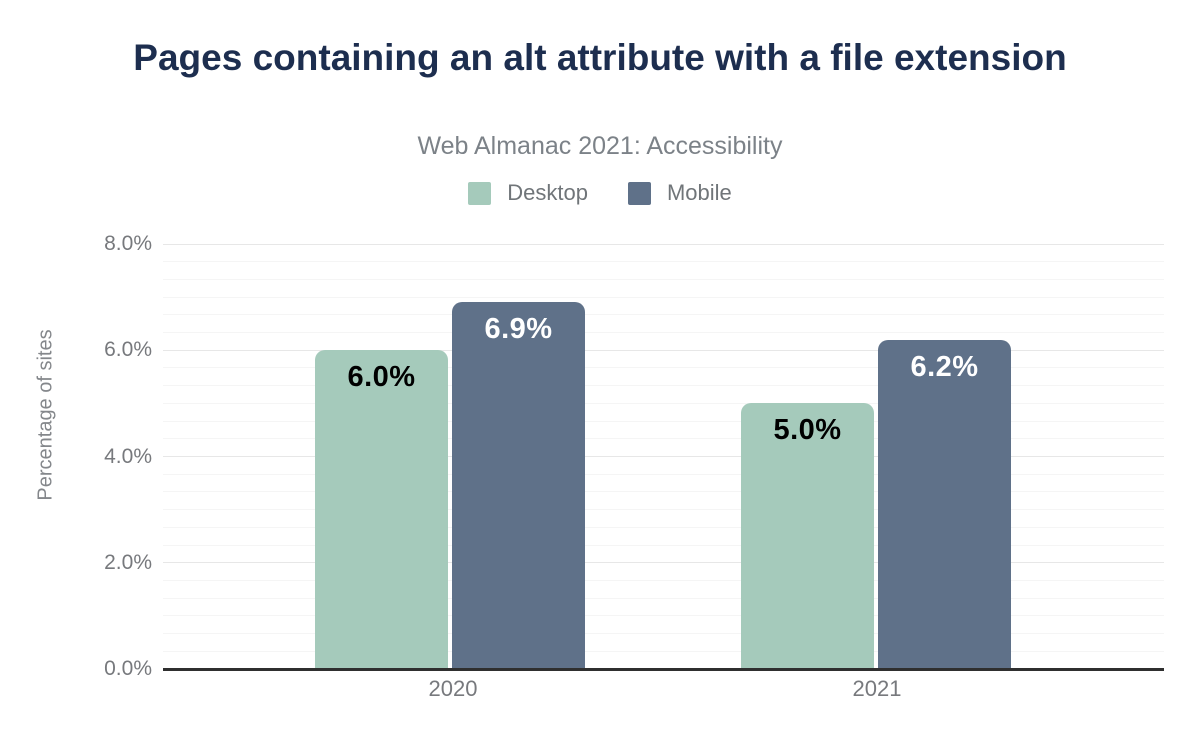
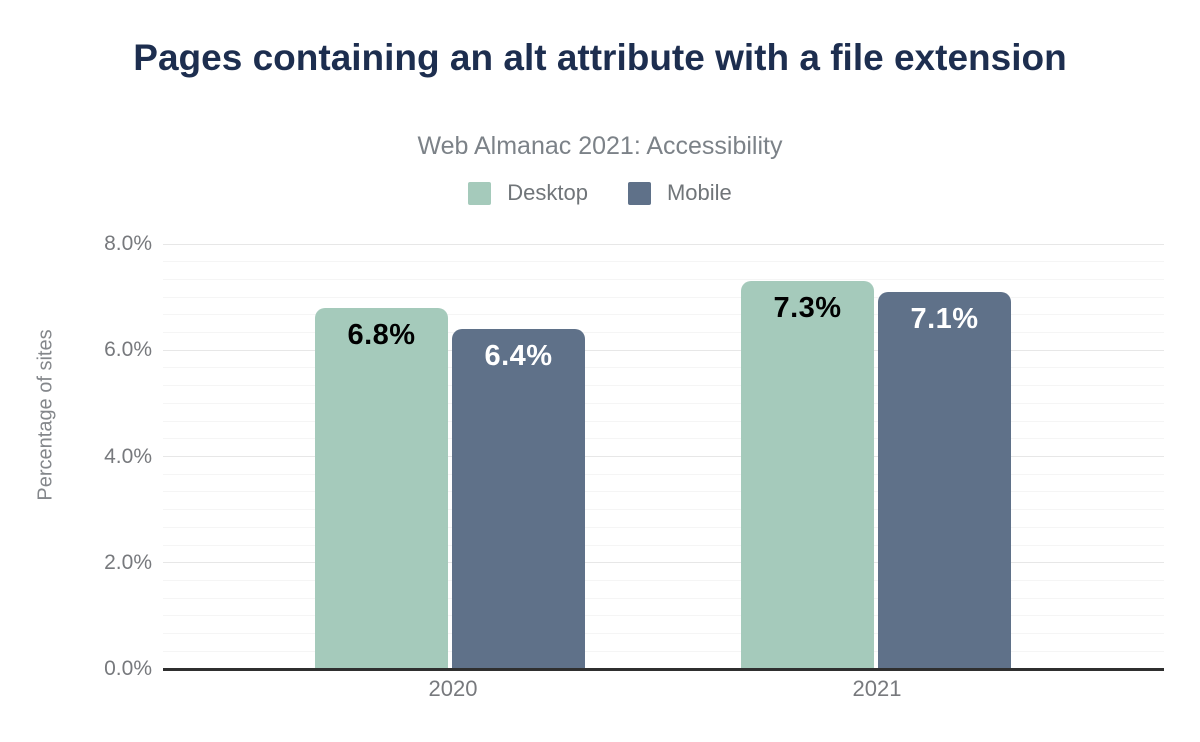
Desktop/2020: 6.0% -> 6.8%
Mobile/2020: 6.9% -> 6.4%
Desktop/2021: 5.0% -> 7.3%
Mobile/2021: 6.2% -> 7.1%
